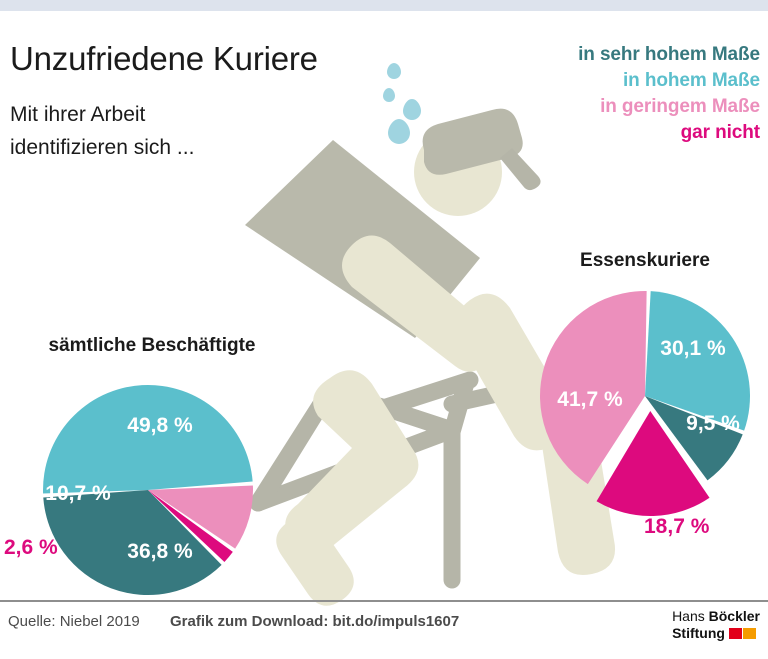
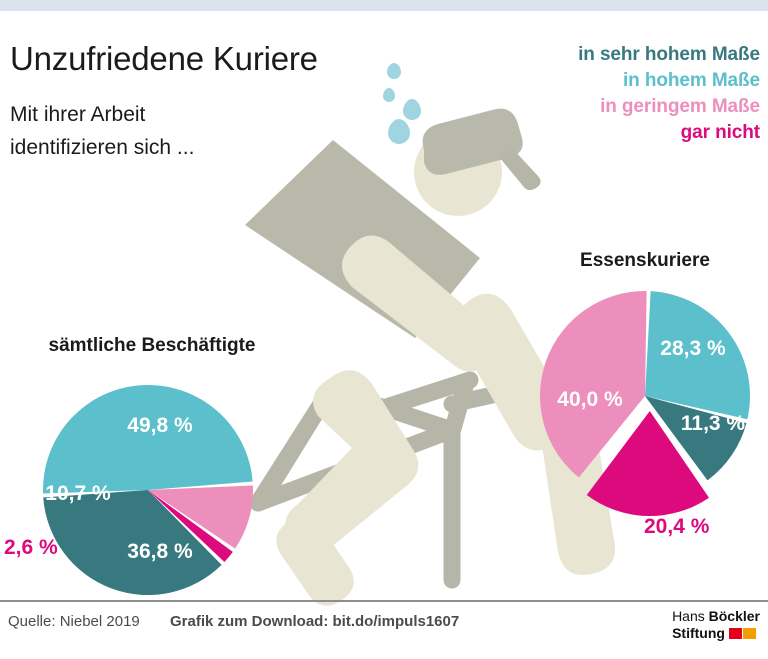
Essenskuriere/in hohem Maße: 30,1 -> 28,3
Essenskuriere/in sehr hohem Maße: 9,5 -> 11,3
Essenskuriere/gar nicht: 18,7 -> 20,4
Essenskuriere/in geringem Maße: 41,7 -> 40,0
